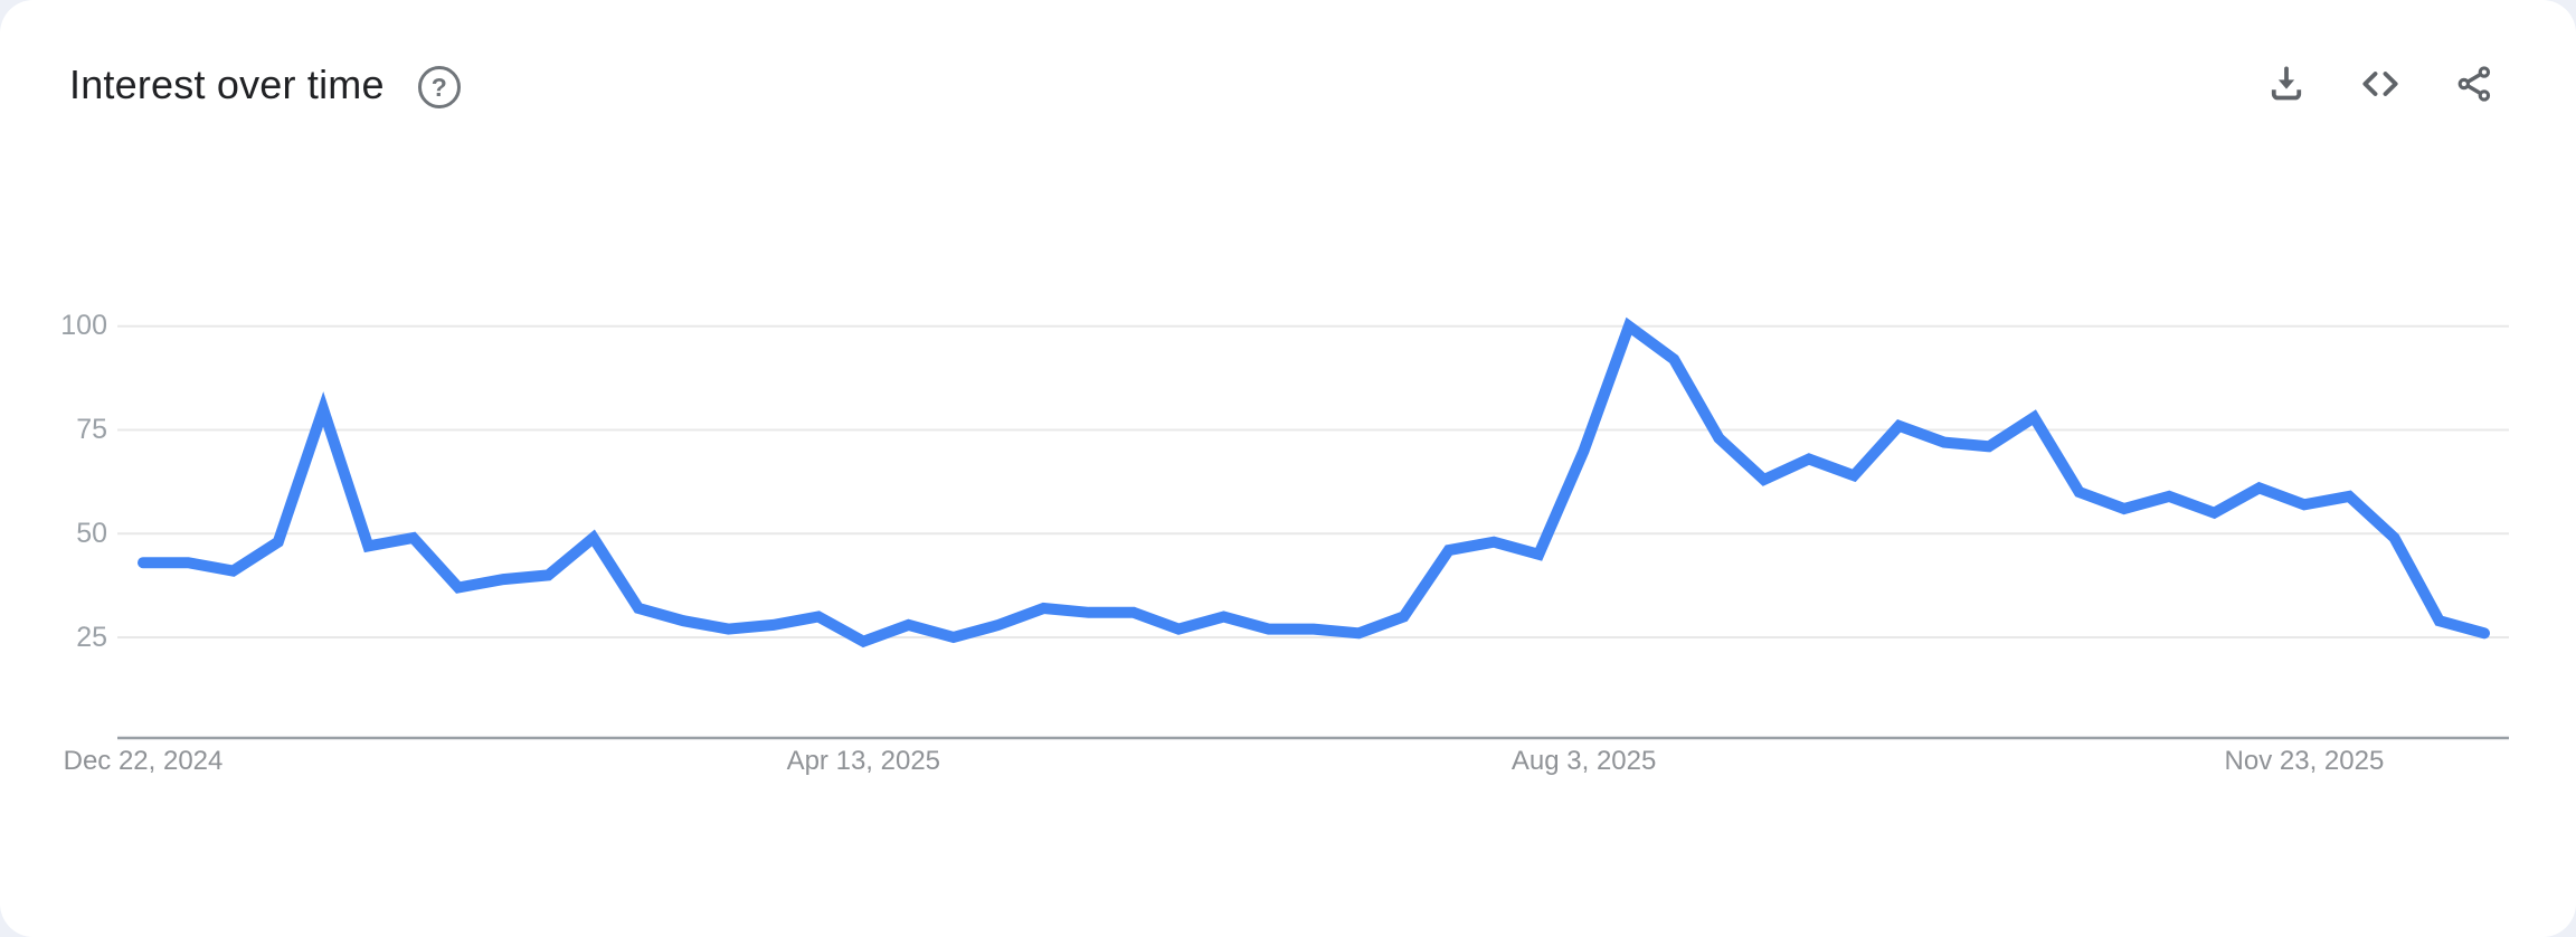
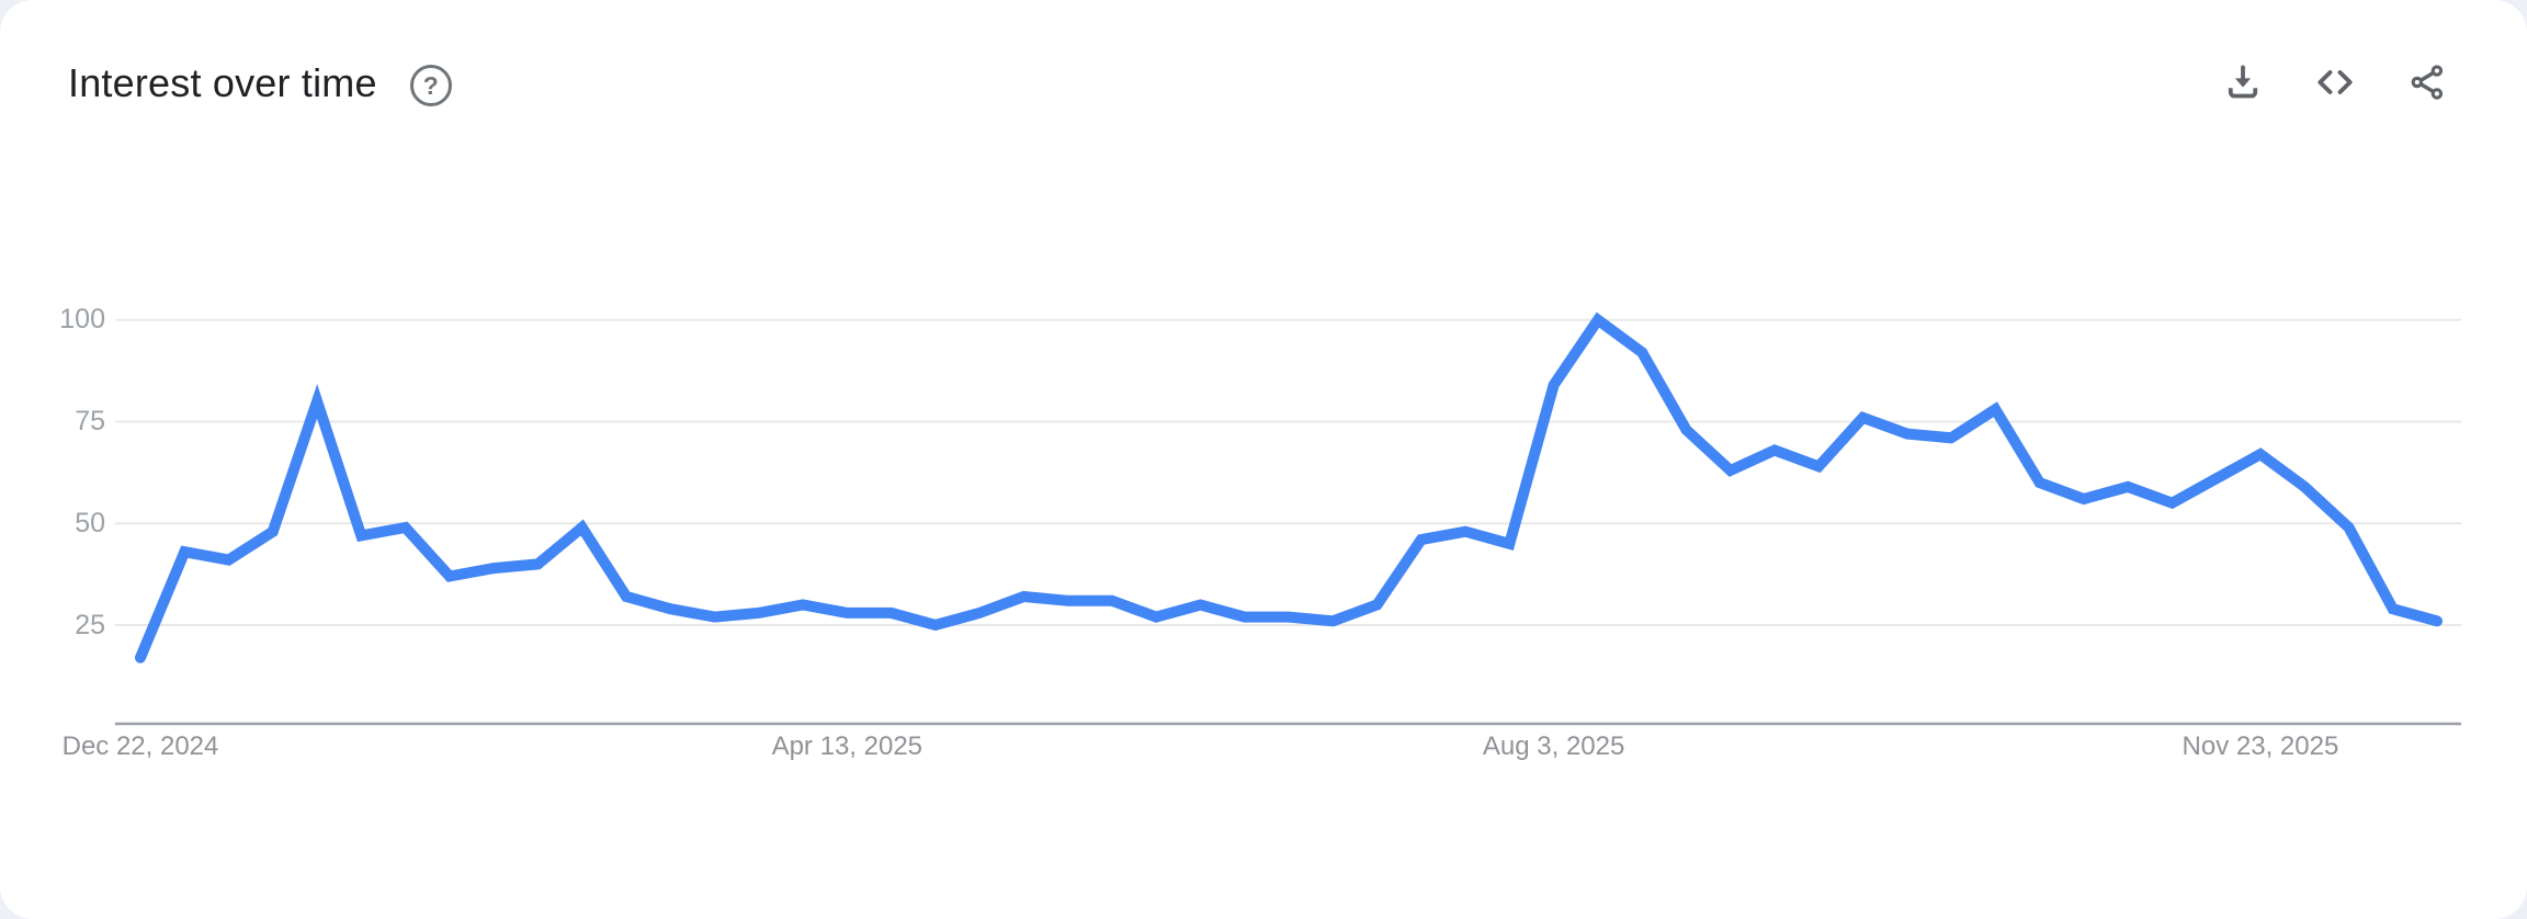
Dec 22, 2024: 43 -> 17
Apr 13, 2025: 24 -> 28
Aug 3, 2025: 70 -> 84
Nov 23, 2025: 57 -> 67
